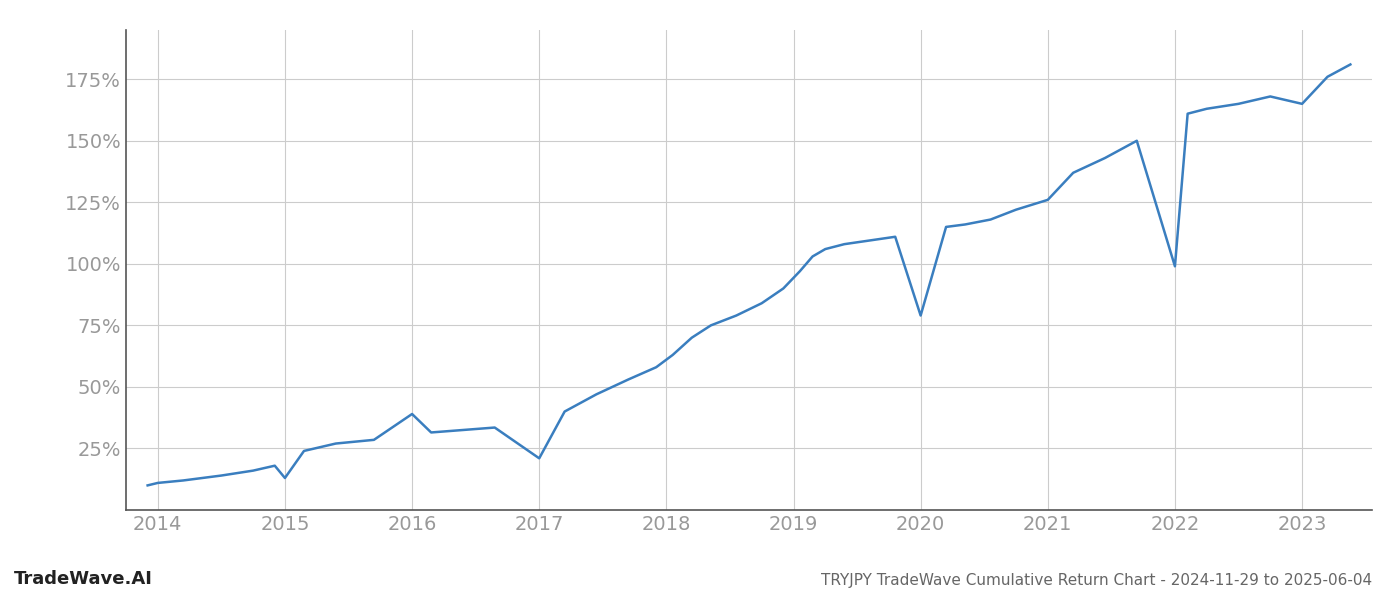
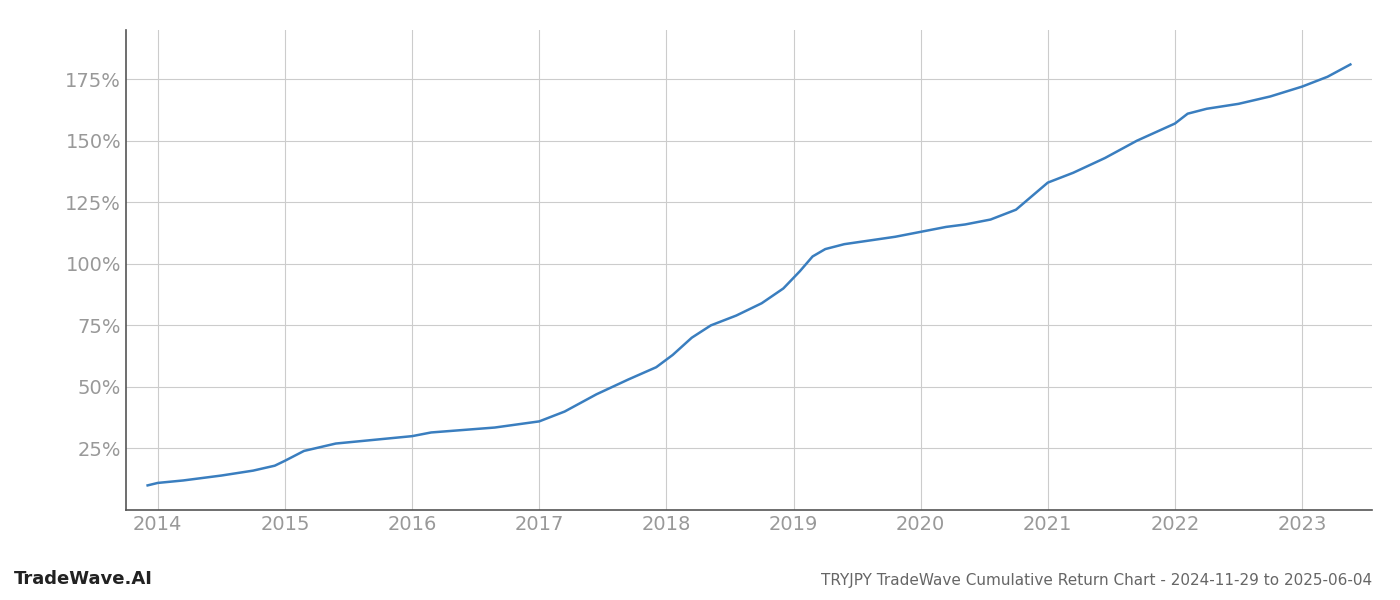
2015: 13.0% -> 20.0%
2016: 39.0% -> 30.0%
2017: 21.0% -> 36.0%
2020: 79.0% -> 113.0%
2021: 126.0% -> 133.0%
2022: 99.0% -> 157.0%
2023: 165.0% -> 172.0%
